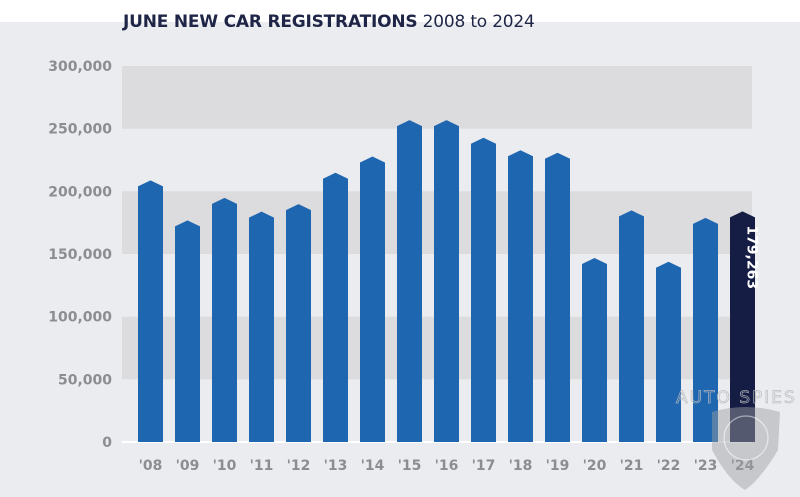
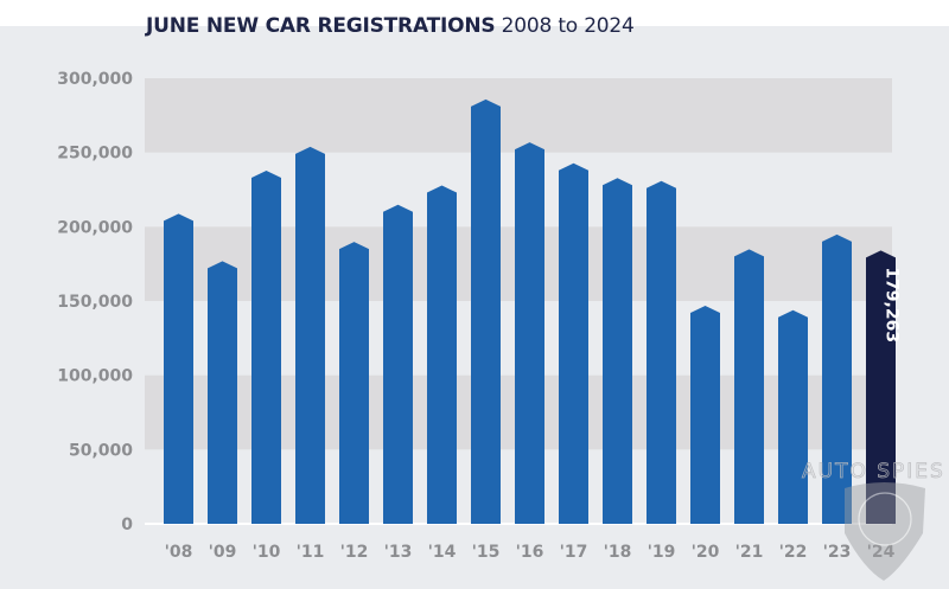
'10: 190000 -> 233000
'11: 179000 -> 249000
'15: 252000 -> 281000
'23: 174000 -> 190000
